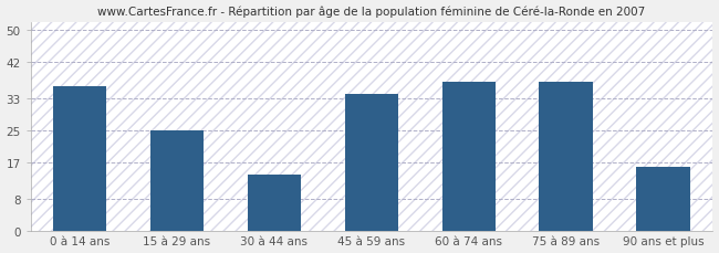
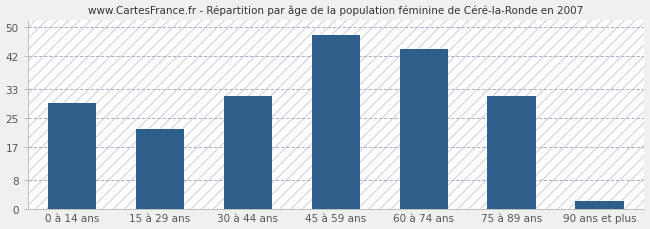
0 à 14 ans: 36 -> 29
15 à 29 ans: 25 -> 22
30 à 44 ans: 14 -> 31
45 à 59 ans: 34 -> 48
60 à 74 ans: 37 -> 44
75 à 89 ans: 37 -> 31
90 ans et plus: 16 -> 2
